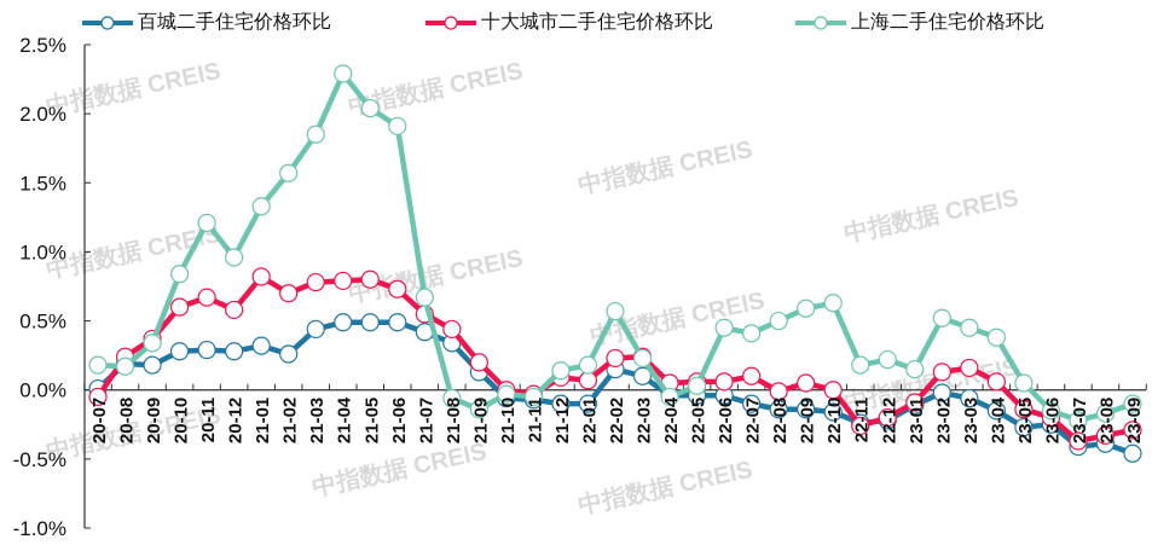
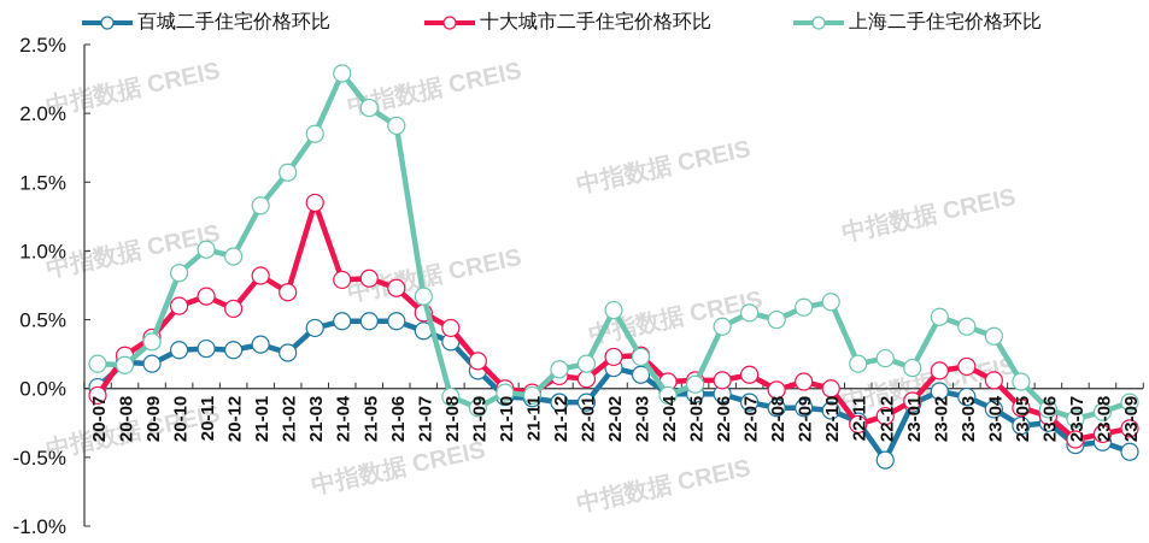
上海二手住宅价格环比/20-11: 1.21% -> 1.01%
十大城市二手住宅价格环比/21-03: 0.78% -> 1.35%
上海二手住宅价格环比/22-07: 0.41% -> 0.55%
百城二手住宅价格环比/22-12: -0.22% -> -0.52%
